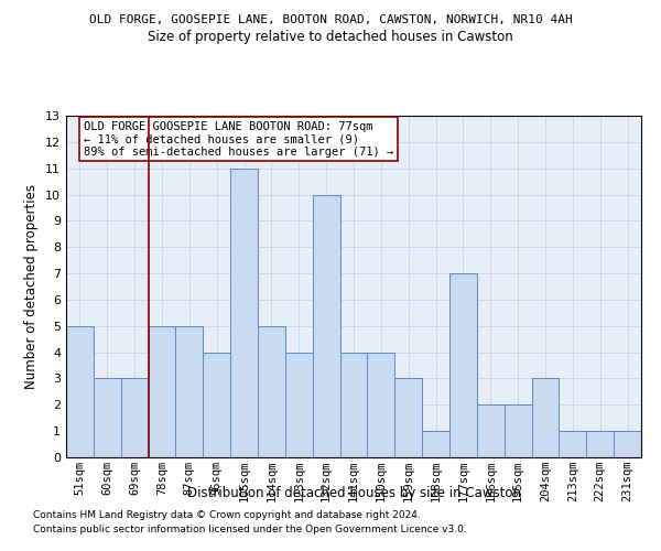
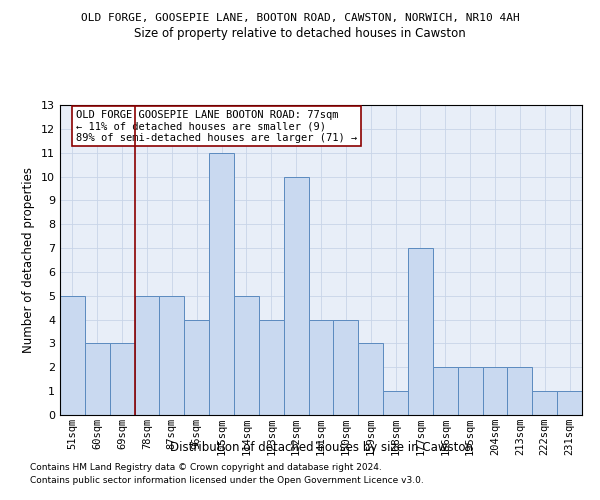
204sqm: 3 -> 2
213sqm: 1 -> 2
